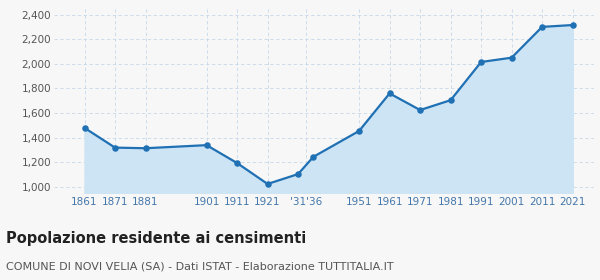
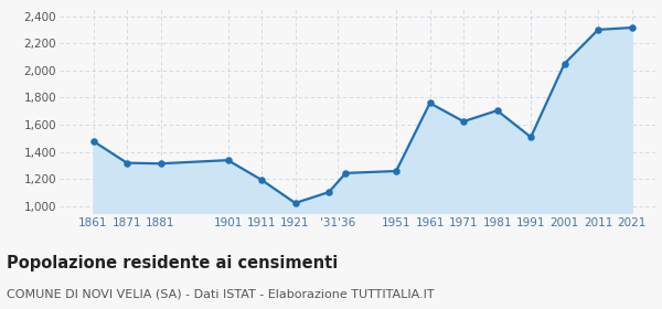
1951: 1,460 -> 1,260
1991: 2,020 -> 1,510
